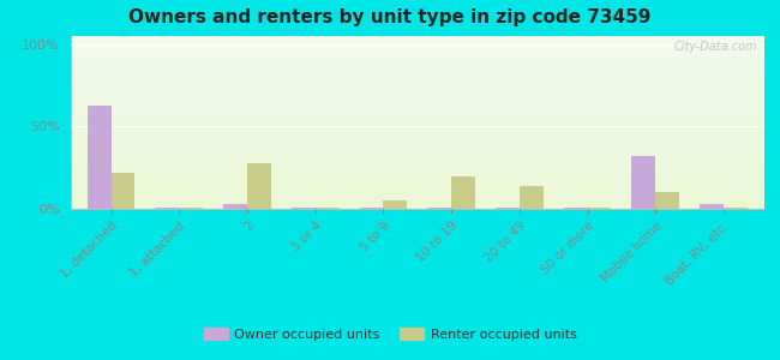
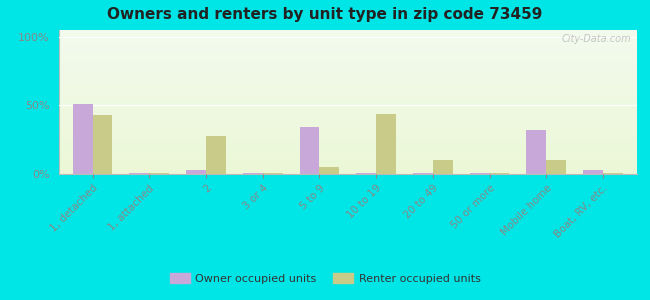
Owner occupied units/1, detached: 63% -> 51%
Renter occupied units/1, detached: 22% -> 43%
Owner occupied units/5 to 9: 0% -> 34%
Renter occupied units/10 to 19: 20% -> 44%
Renter occupied units/20 to 49: 14% -> 10%
